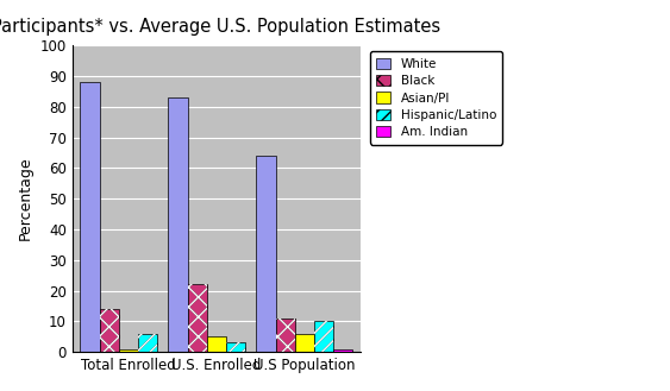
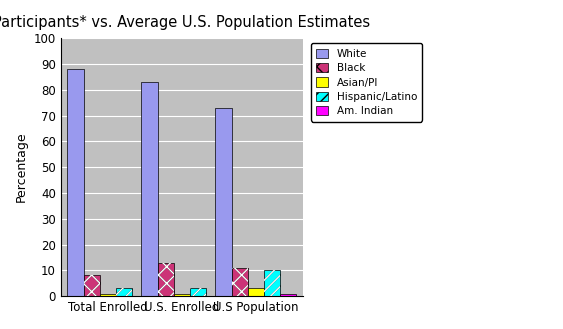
Black/Total Enrolled: 14 -> 8
Hispanic/Latino/Total Enrolled: 6 -> 3
Black/U.S. Enrolled: 22 -> 13
Asian/PI/U.S. Enrolled: 5 -> 1
White/U.S Population: 64 -> 73
Asian/PI/U.S Population: 6 -> 3
